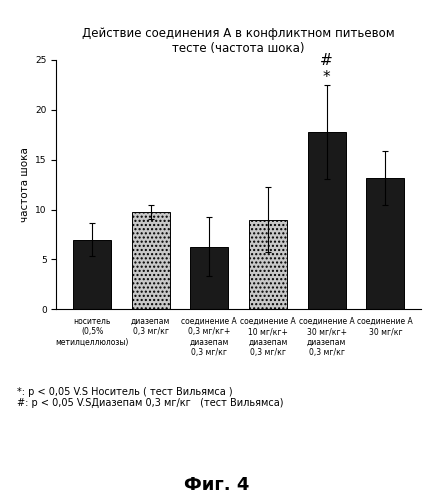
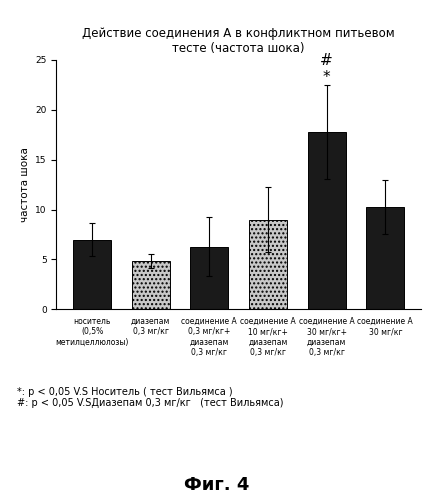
диазепам 0,3 мг/кг: 9.8 -> 4.8
соединение А 30 мг/кг: 13.2 -> 10.3
